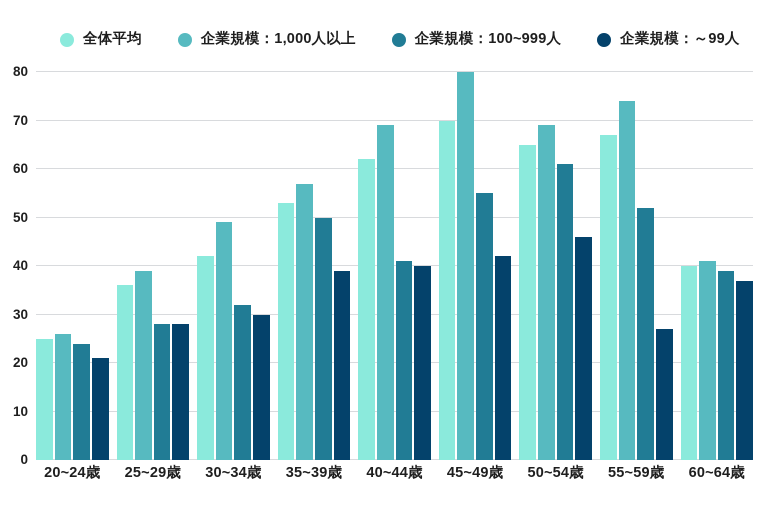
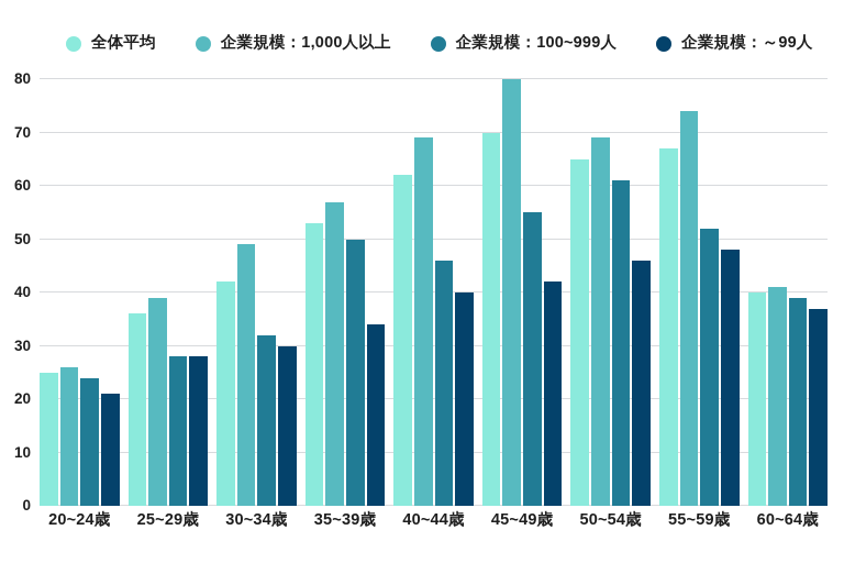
企業規模：～99人/35~39歳: 39 -> 34
企業規模：100~999人/40~44歳: 41 -> 46
企業規模：～99人/55~59歳: 27 -> 48
